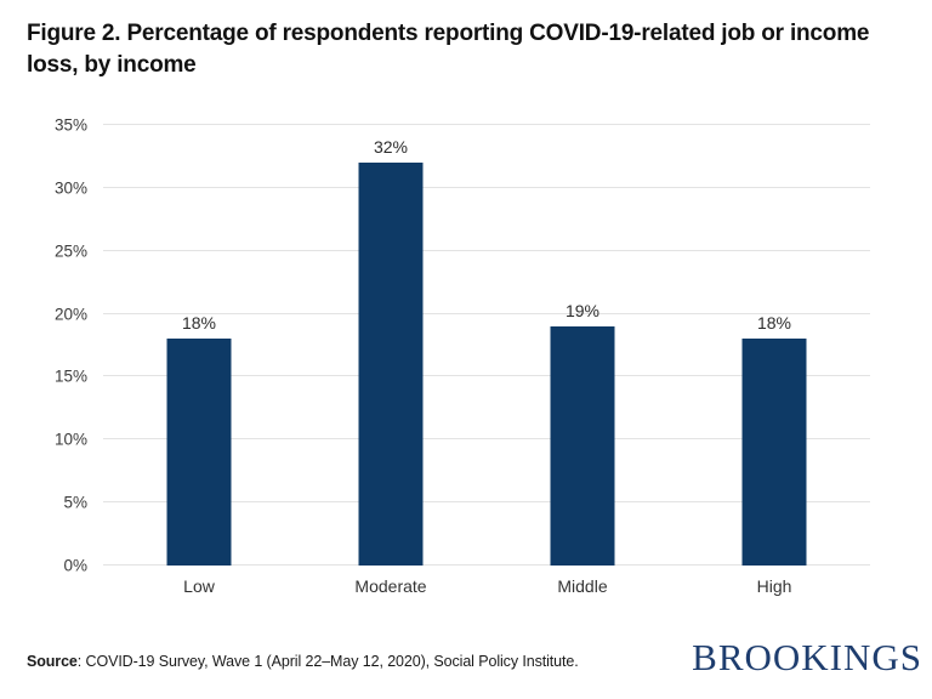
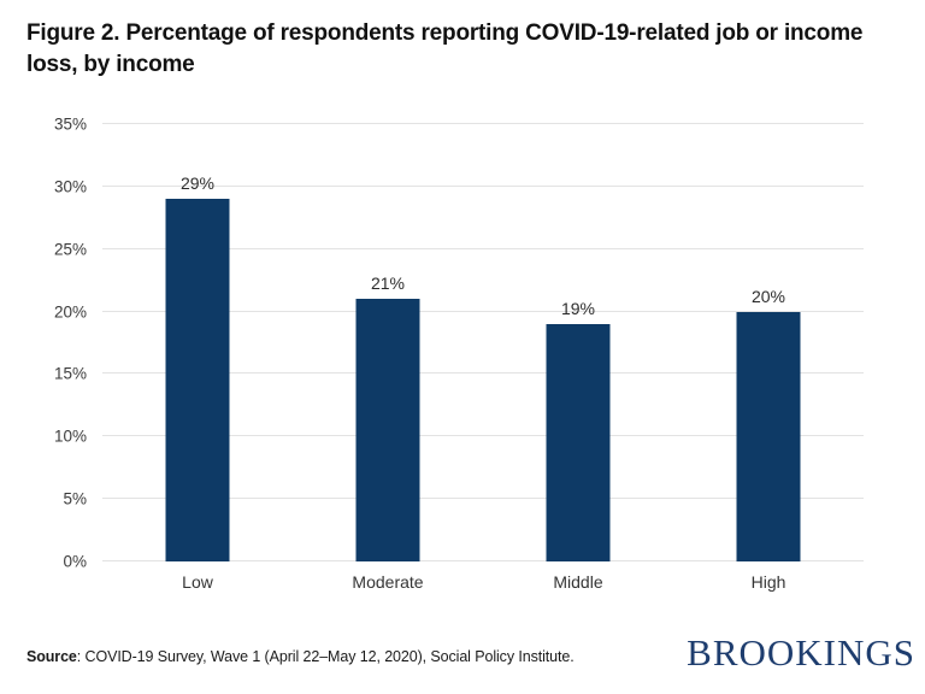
Low: 18% -> 29%
Moderate: 32% -> 21%
High: 18% -> 20%
